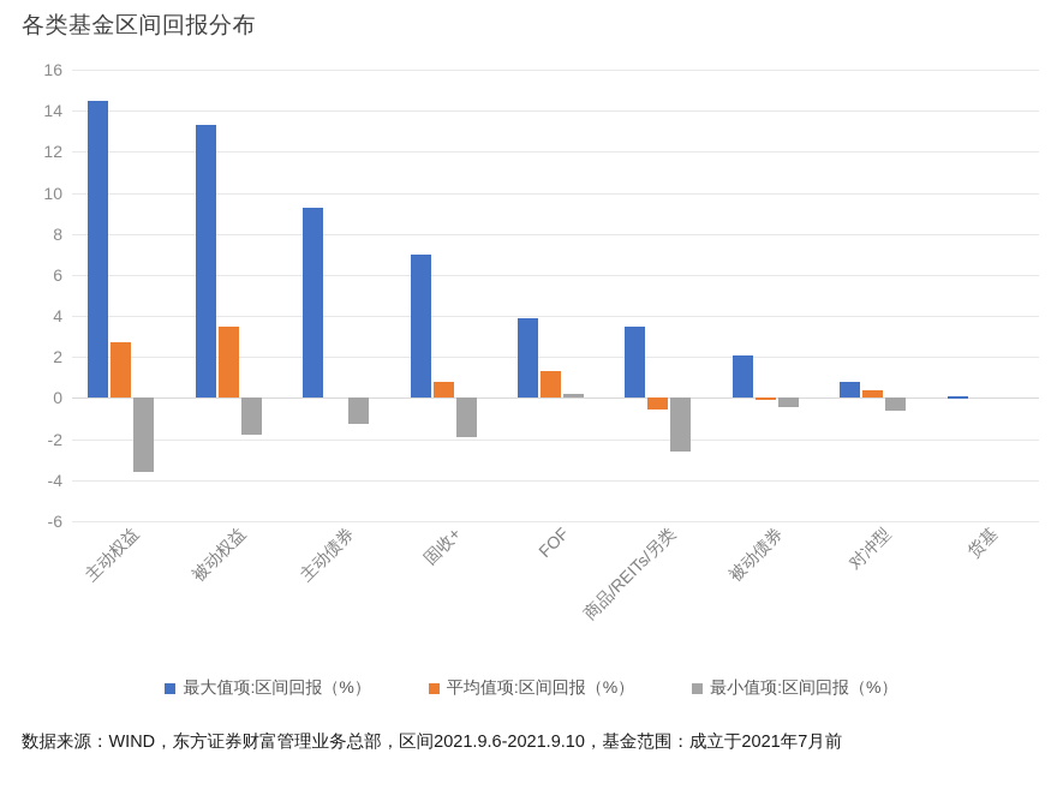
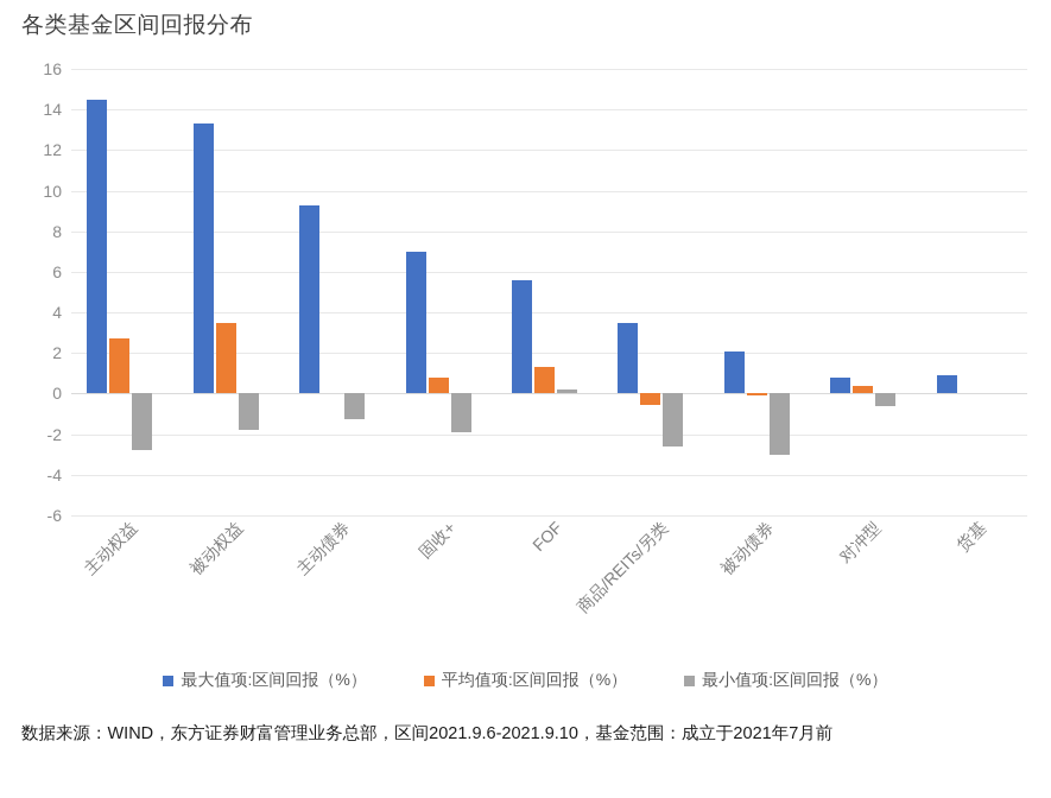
最小值项:区间回报（%）/主动权益: -3.6 -> -2.8
最大值项:区间回报（%）/FOF: 3.9 -> 5.6
最小值项:区间回报（%）/被动债券: -0.5 -> -3.0
最大值项:区间回报（%）/货基: 0.1 -> 0.9
